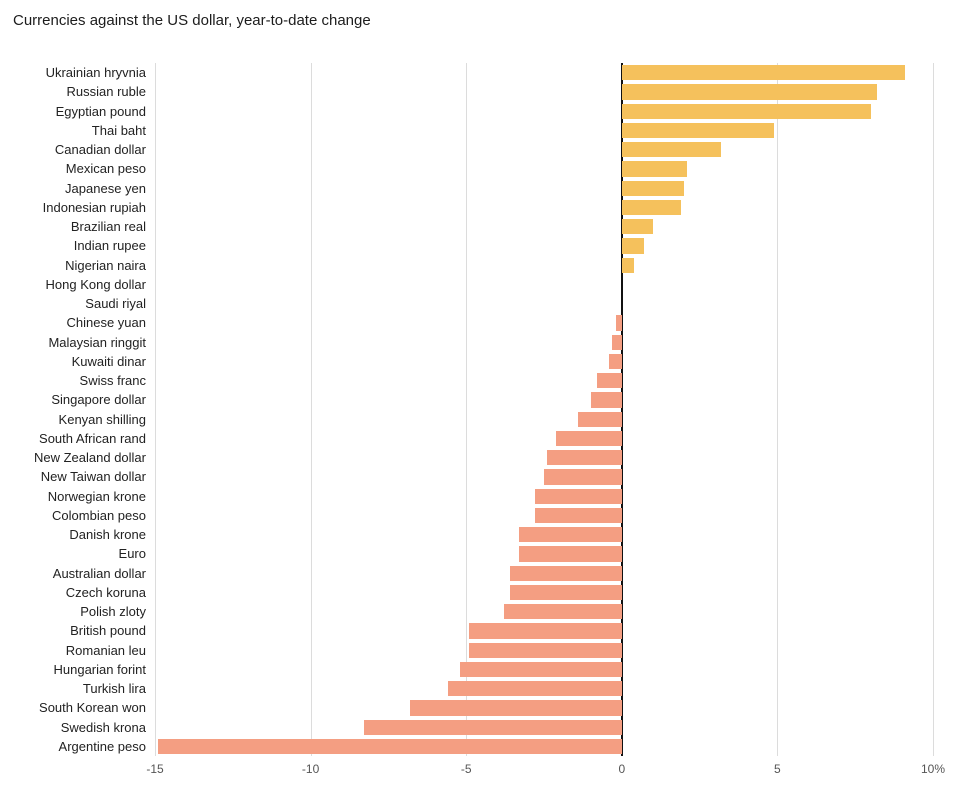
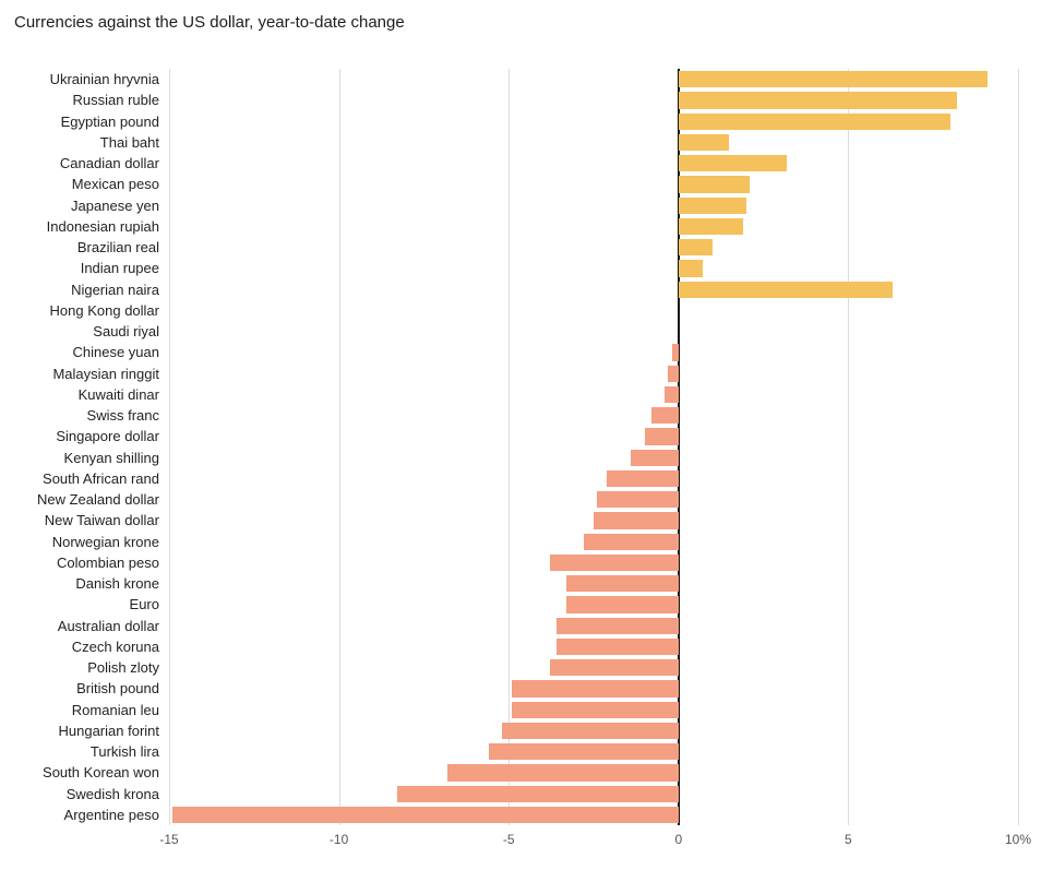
Thai baht: 4.9% -> 1.5%
Nigerian naira: 0.4% -> 6.3%
Colombian peso: -2.8% -> -3.8%
